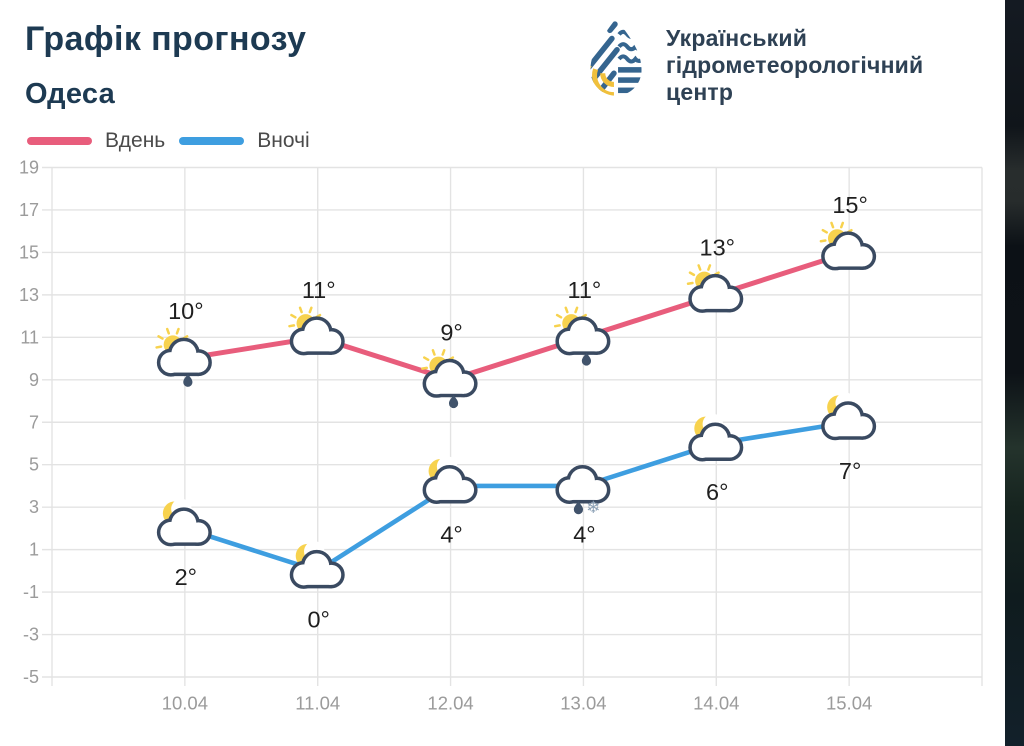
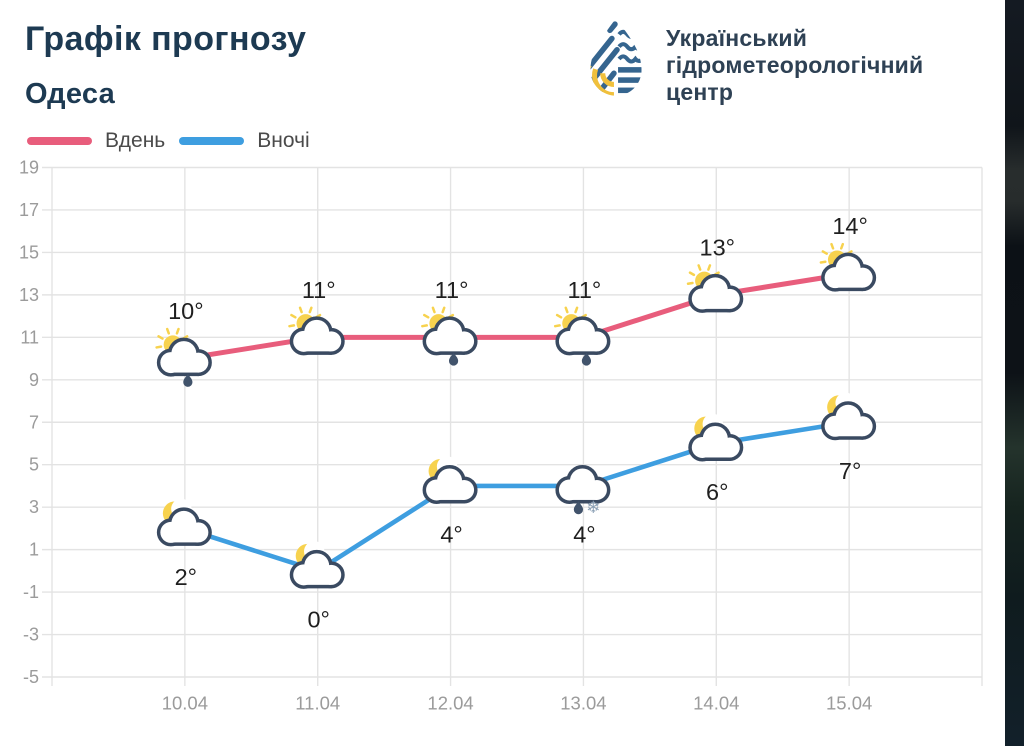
Вдень/12.04: 9° -> 11°
Вдень/15.04: 15° -> 14°
